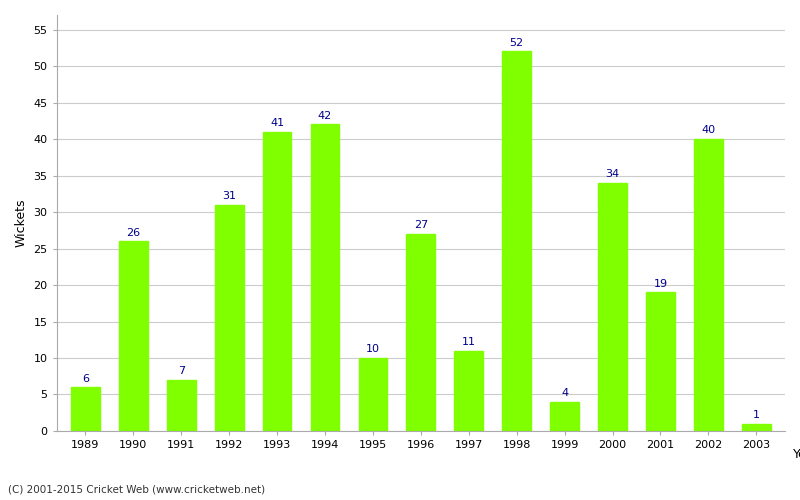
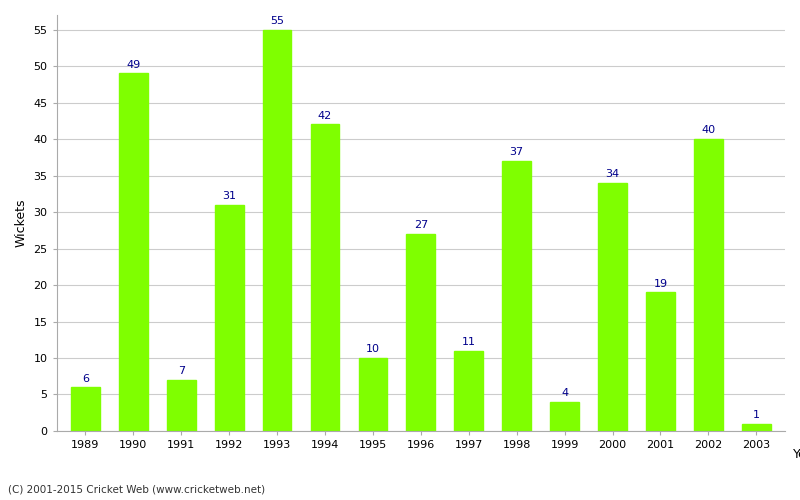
1990: 26 -> 49
1993: 41 -> 55
1998: 52 -> 37
